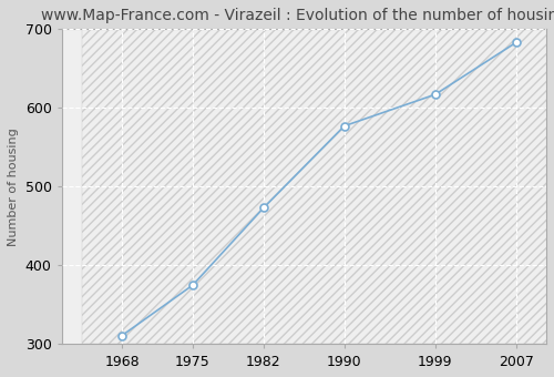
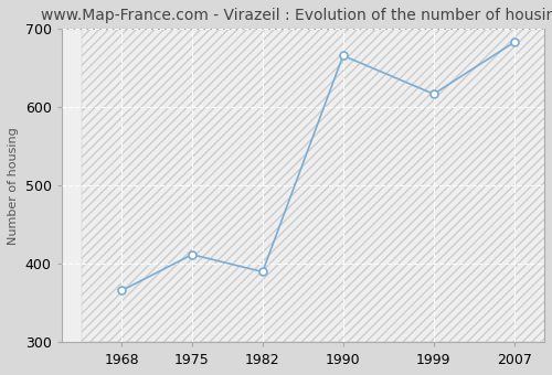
1968: 311 -> 366
1975: 375 -> 412
1982: 473 -> 390
1990: 577 -> 666
